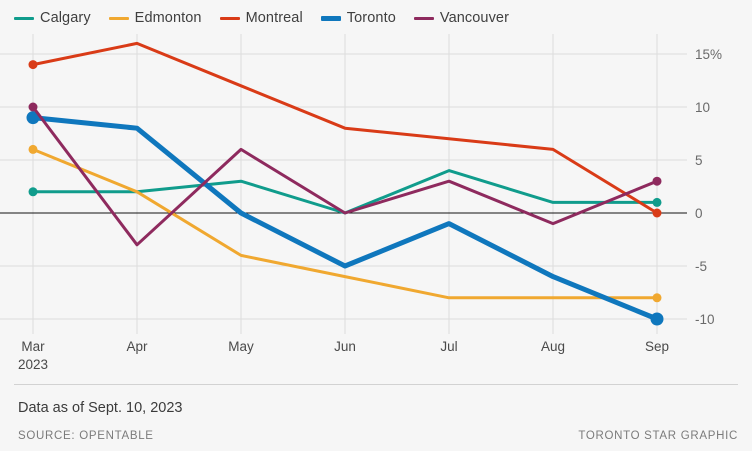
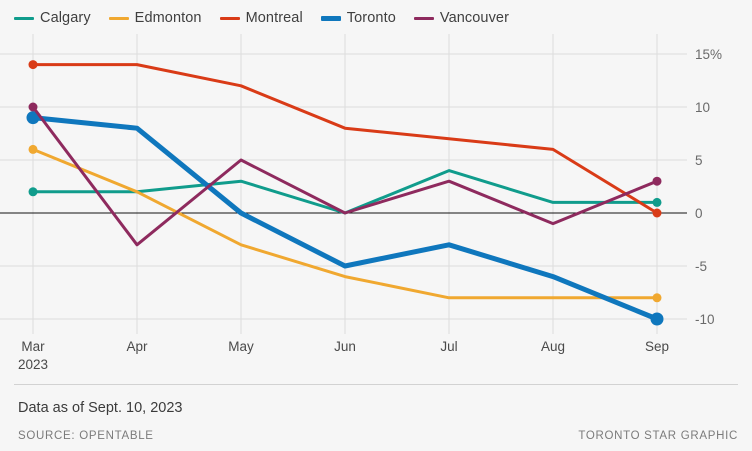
Montreal/Apr: 16% -> 14%
Edmonton/May: -4% -> -3%
Vancouver/May: 6% -> 5%
Toronto/Jul: -1% -> -3%
